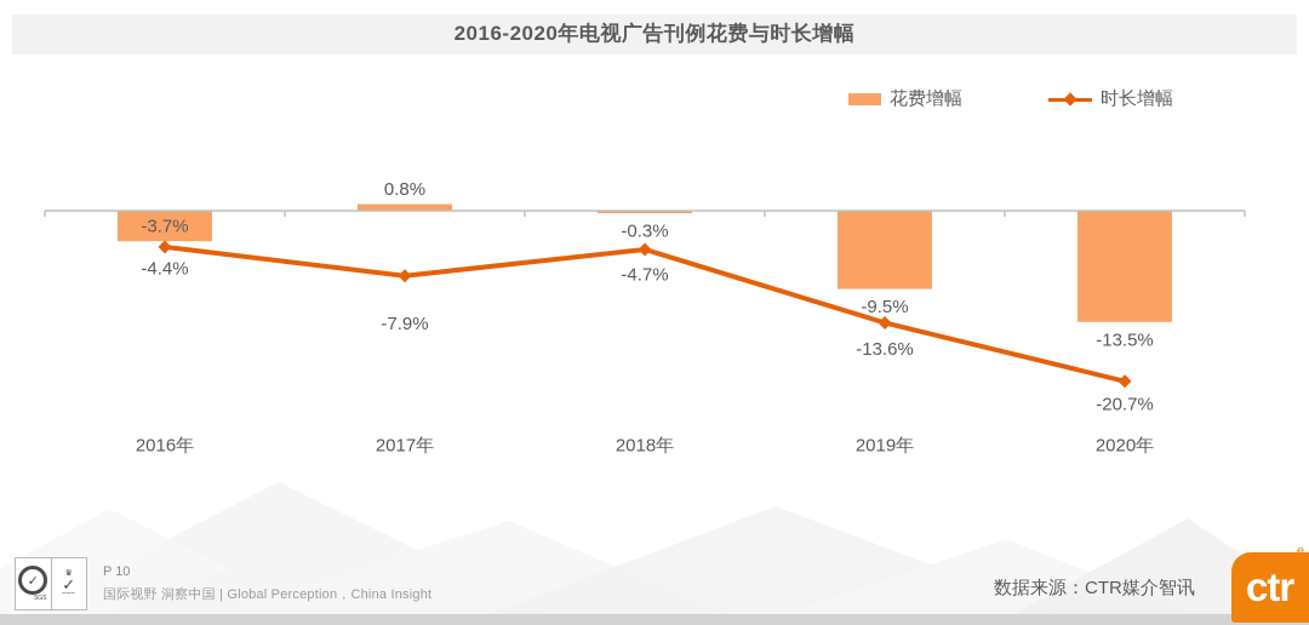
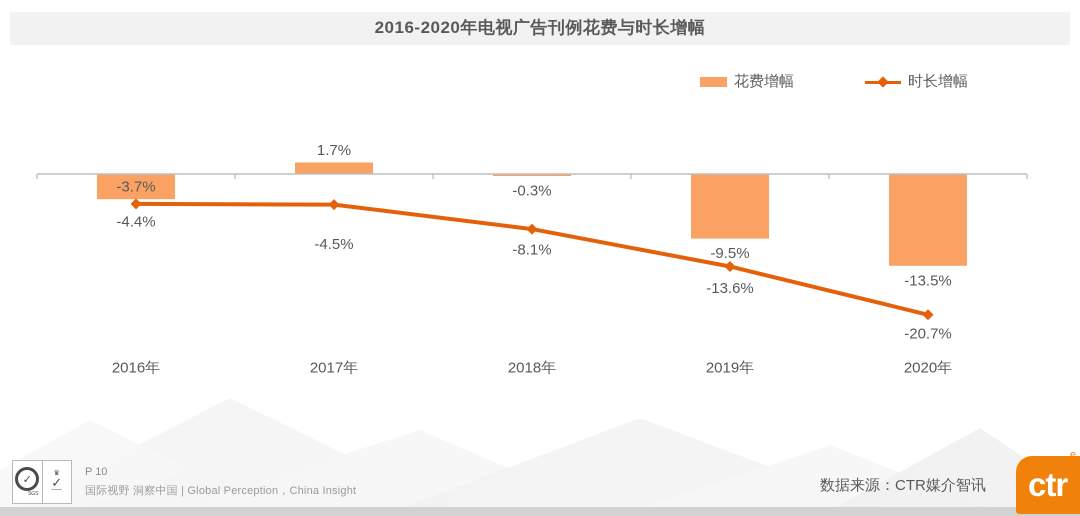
花费增幅/2017年: 0.8% -> 1.7%
时长增幅/2017年: -7.9% -> -4.5%
时长增幅/2018年: -4.7% -> -8.1%
